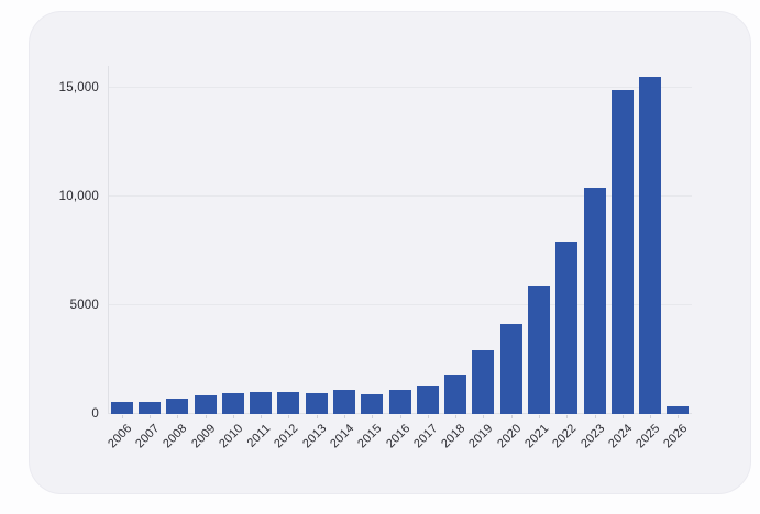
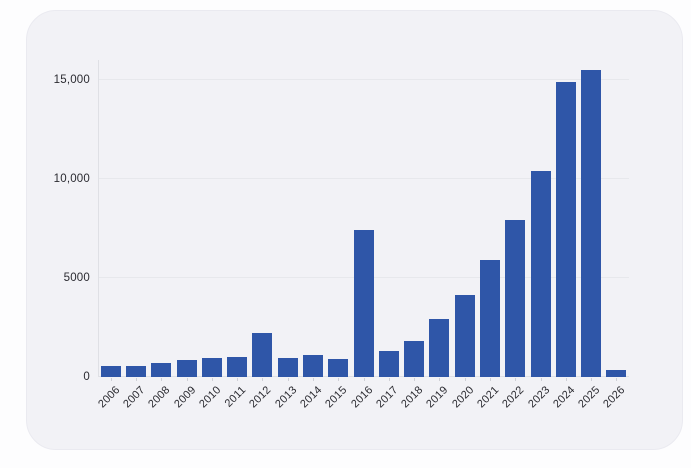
2012: 1000 -> 2200
2016: 1100 -> 7400
